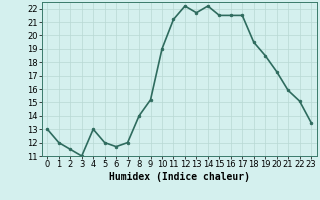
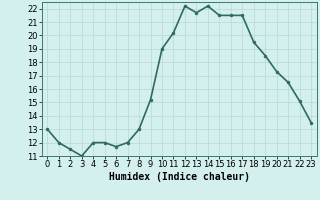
4: 13.0 -> 12.0
8: 14.0 -> 13.0
11: 21.2 -> 20.2
21: 15.9 -> 16.5
